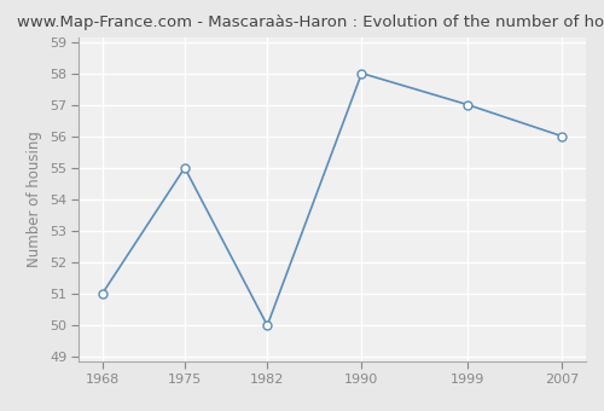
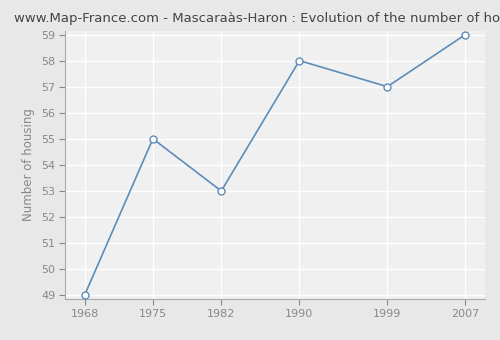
1968: 51 -> 49
1982: 50 -> 53
2007: 56 -> 59
